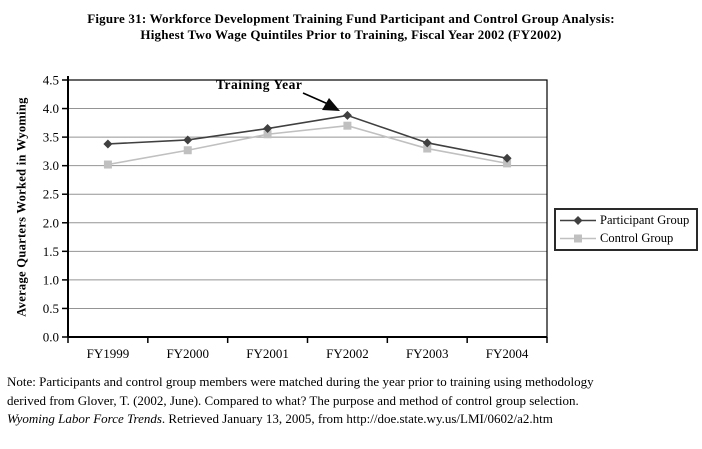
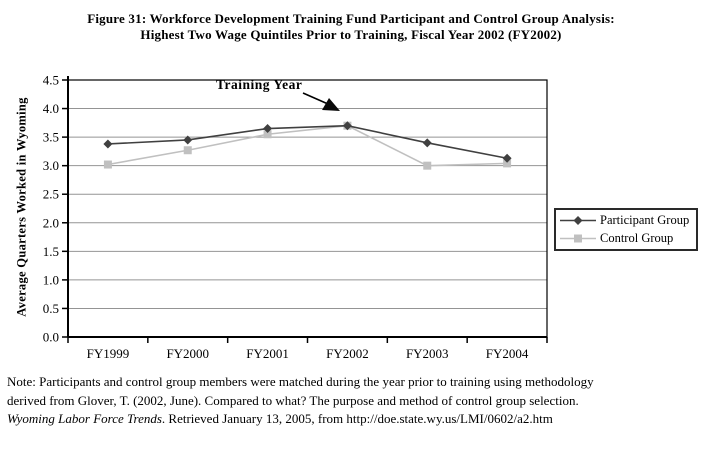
Participant Group/FY2002: 3.9 -> 3.7
Control Group/FY2003: 3.3 -> 3.0
